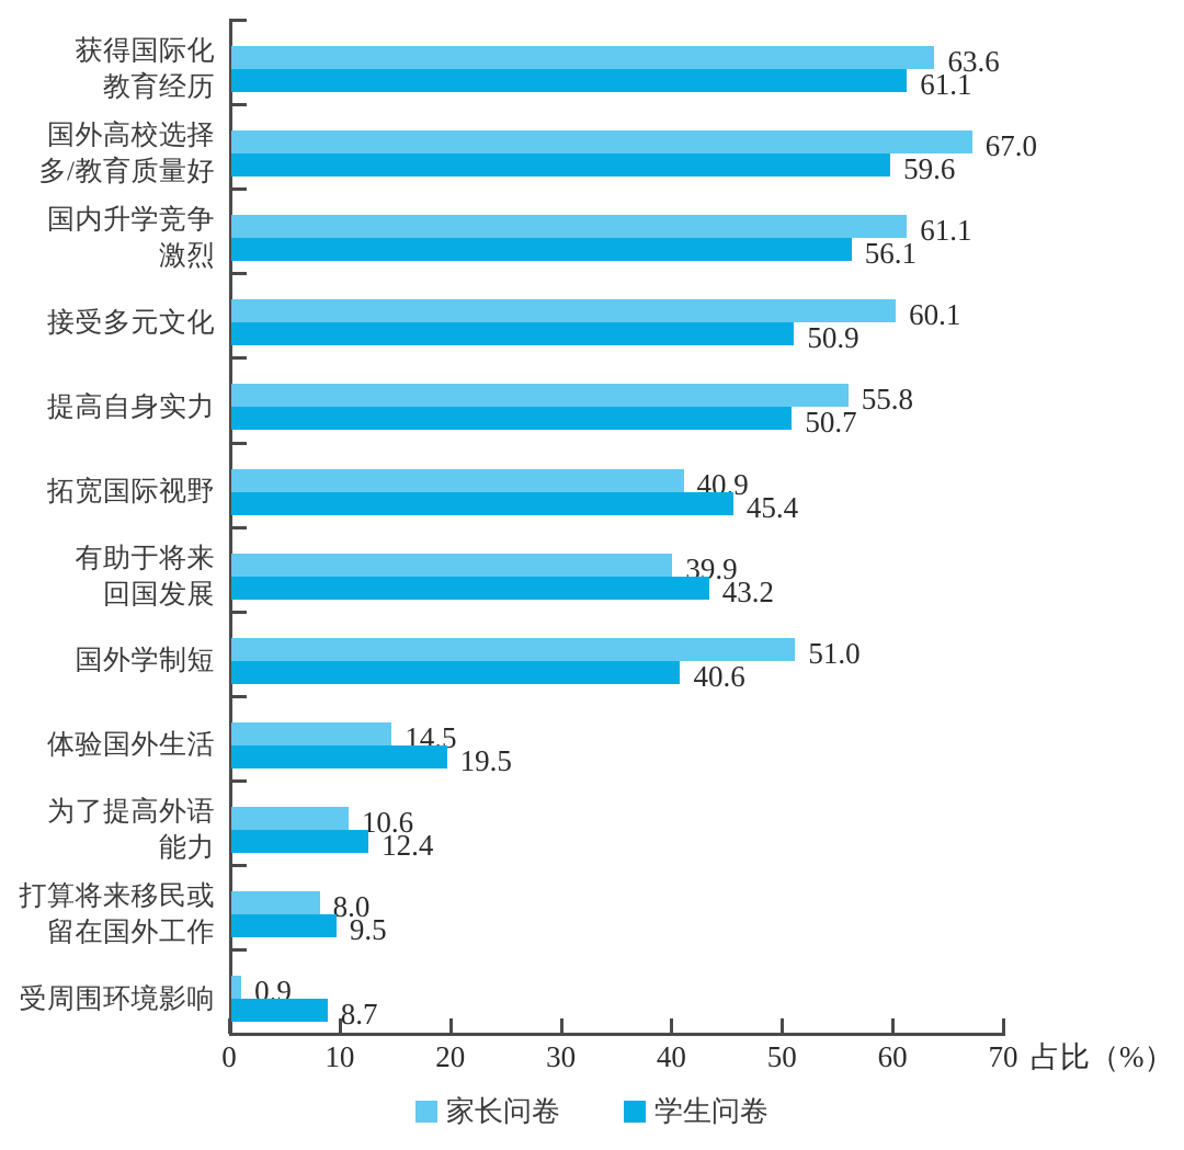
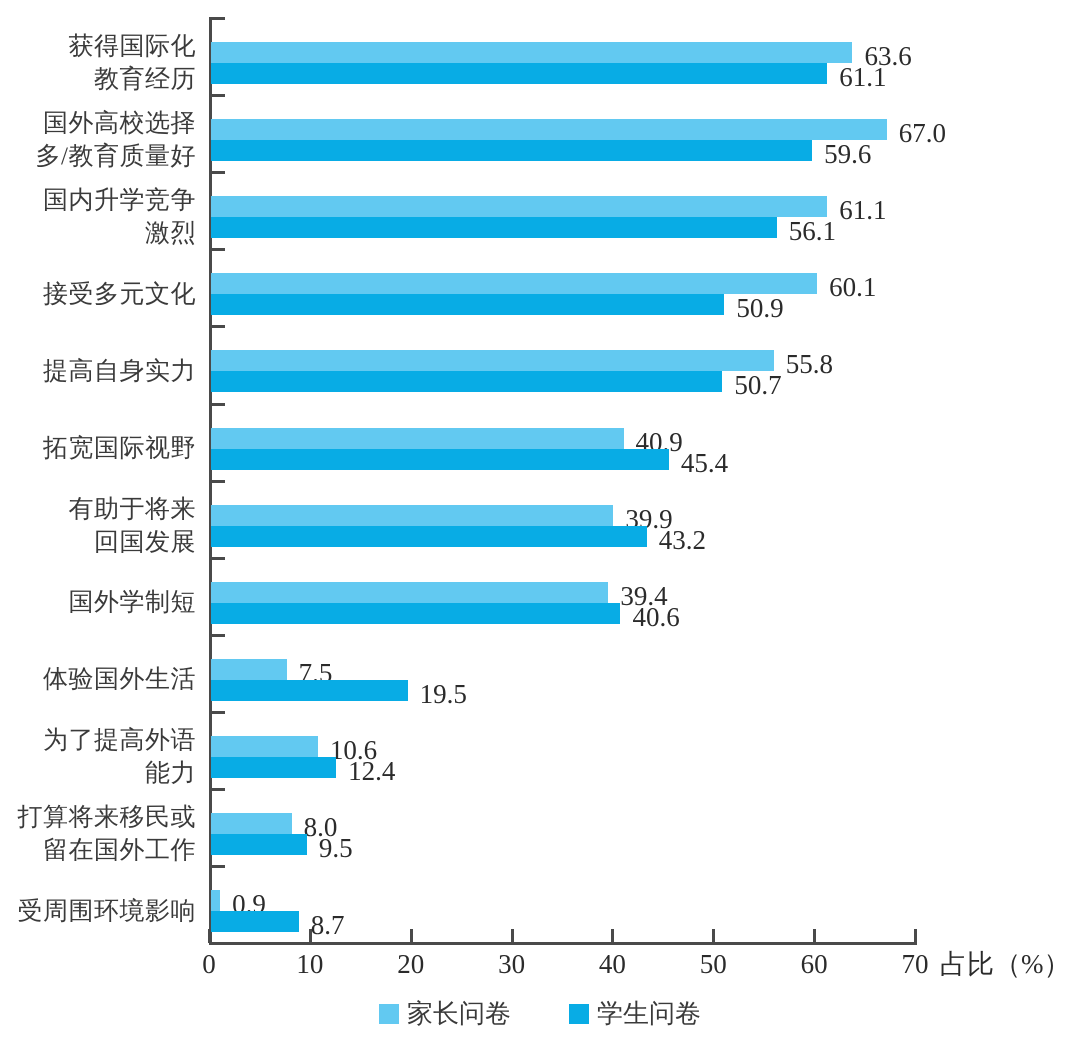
家长问卷/国外学制短: 51.0 -> 39.4
家长问卷/体验国外生活: 14.5 -> 7.5
